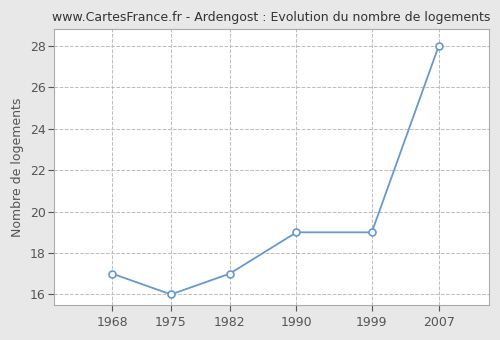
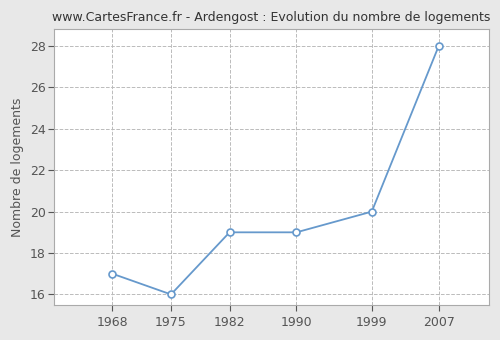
1982: 17 -> 19
1999: 19 -> 20
